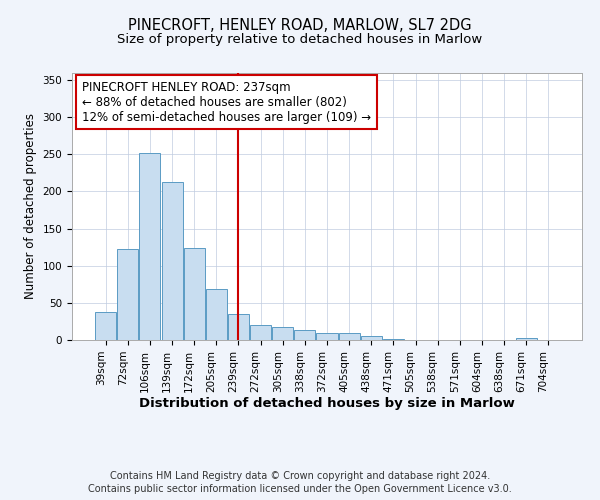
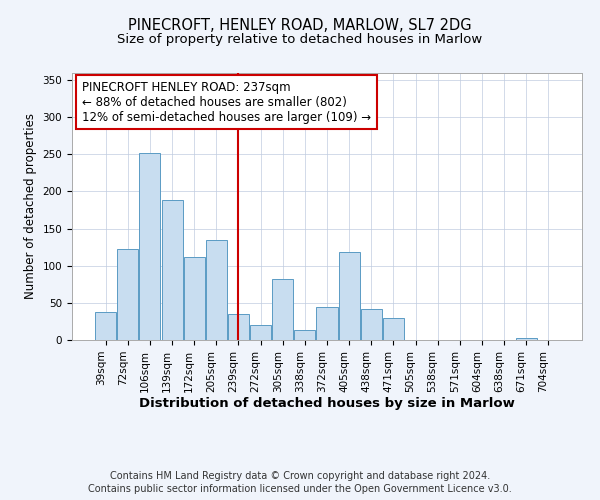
139sqm: 212 -> 188
172sqm: 124 -> 112
205sqm: 69 -> 134
305sqm: 17 -> 82
372sqm: 10 -> 44
405sqm: 10 -> 118
438sqm: 5 -> 42
471sqm: 1 -> 30
